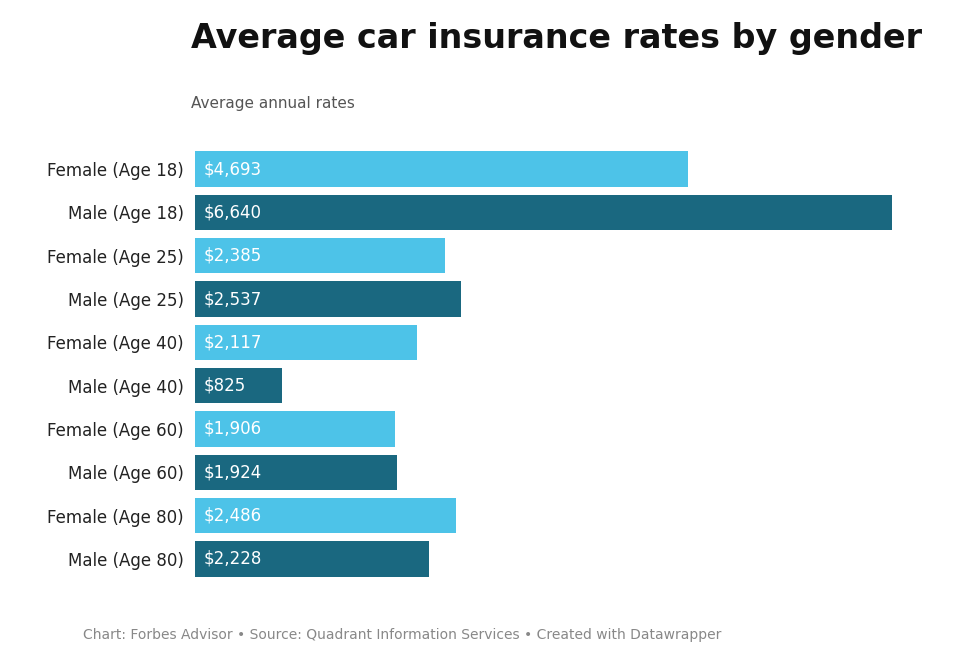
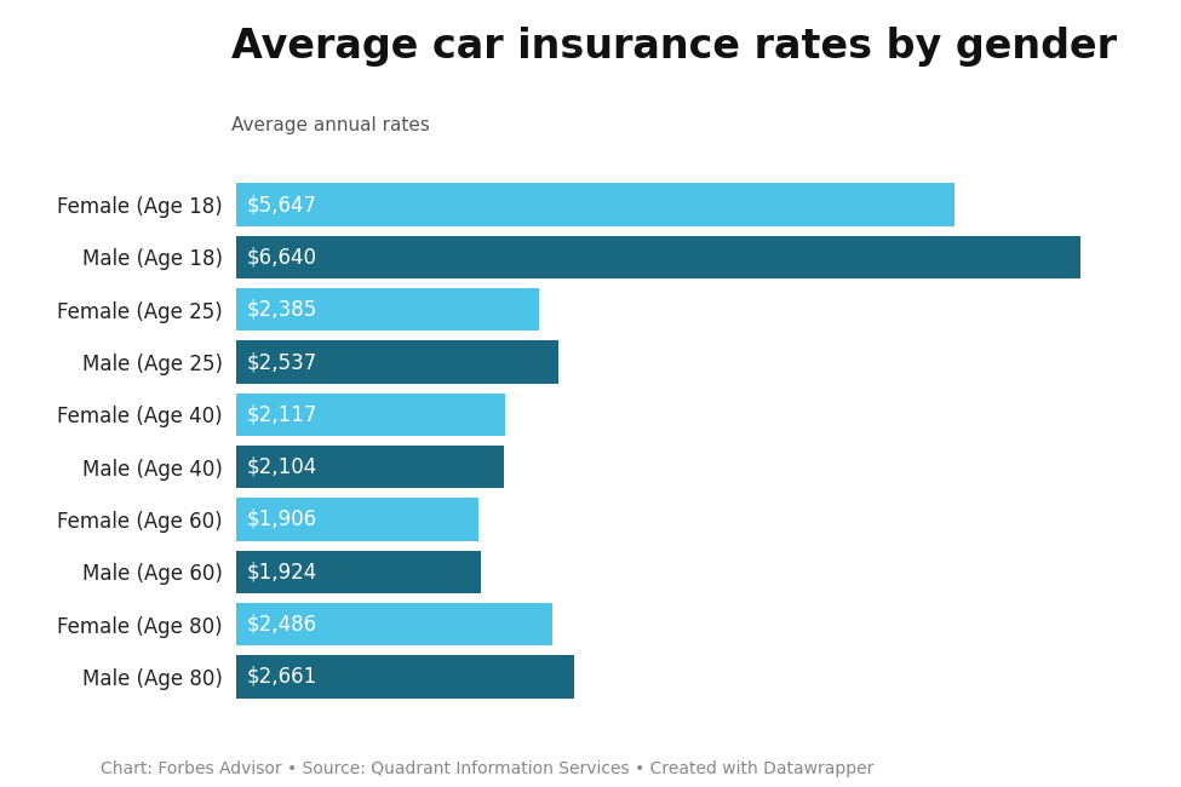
Female (Age 18): $4,693 -> $5,647
Male (Age 40): $825 -> $2,104
Male (Age 80): $2,228 -> $2,661
